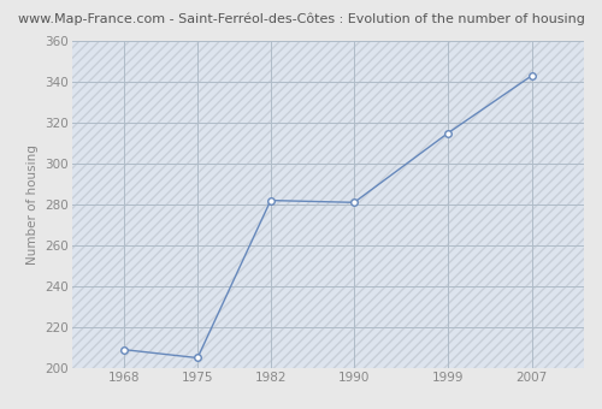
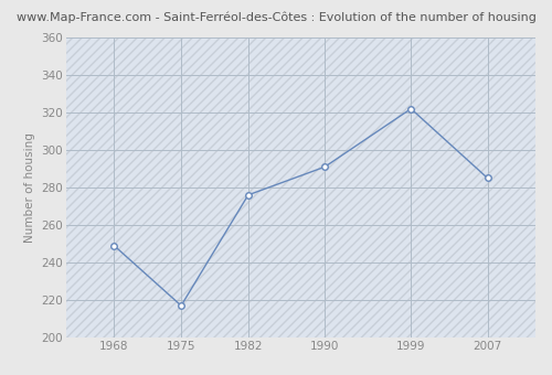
1968: 209 -> 249
1975: 205 -> 217
1982: 282 -> 276
1990: 281 -> 291
1999: 315 -> 322
2007: 343 -> 285
